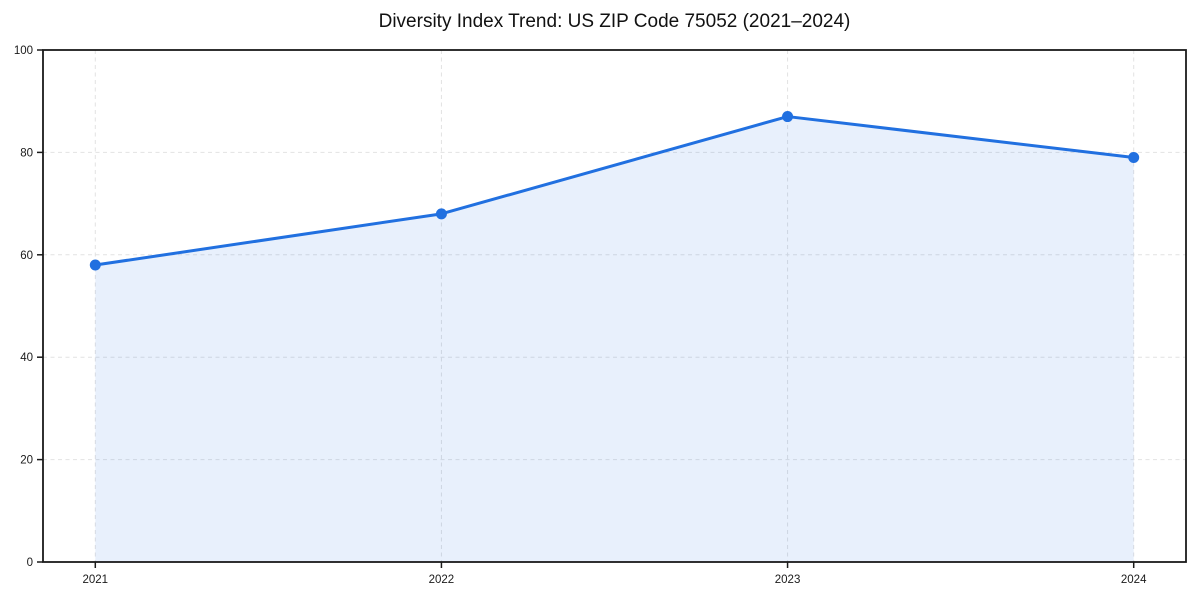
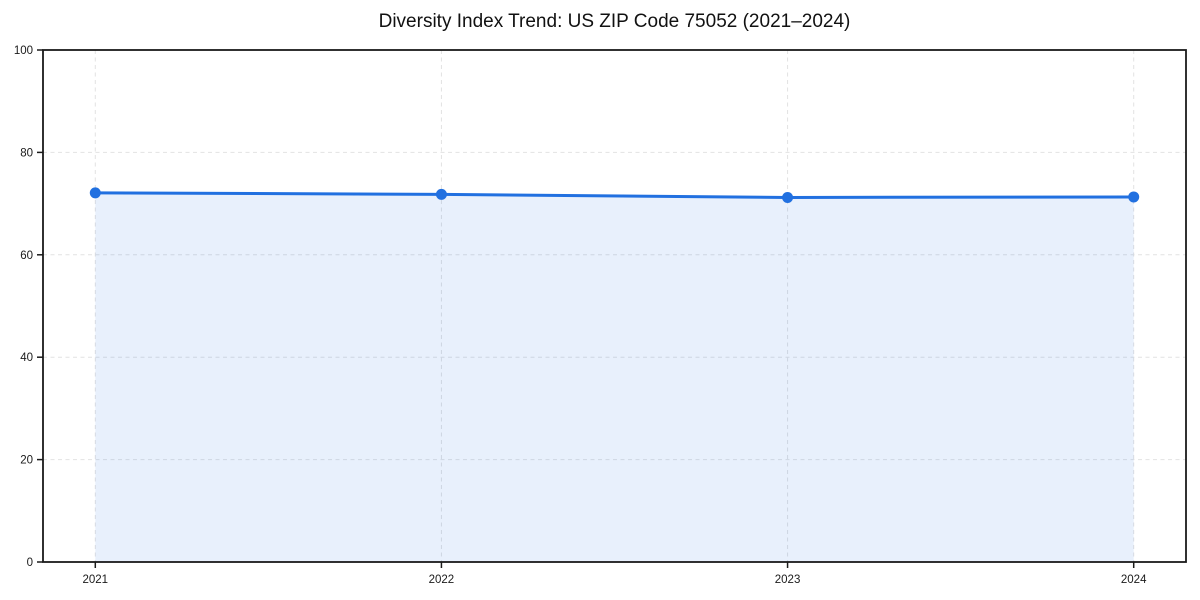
2021: 58 -> 72
2022: 68 -> 72
2023: 87 -> 71
2024: 79 -> 71
